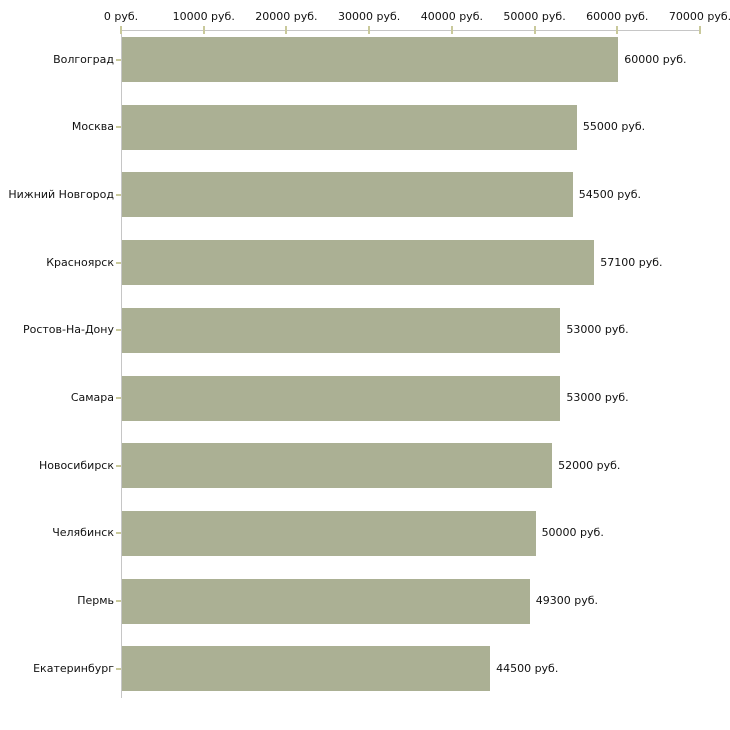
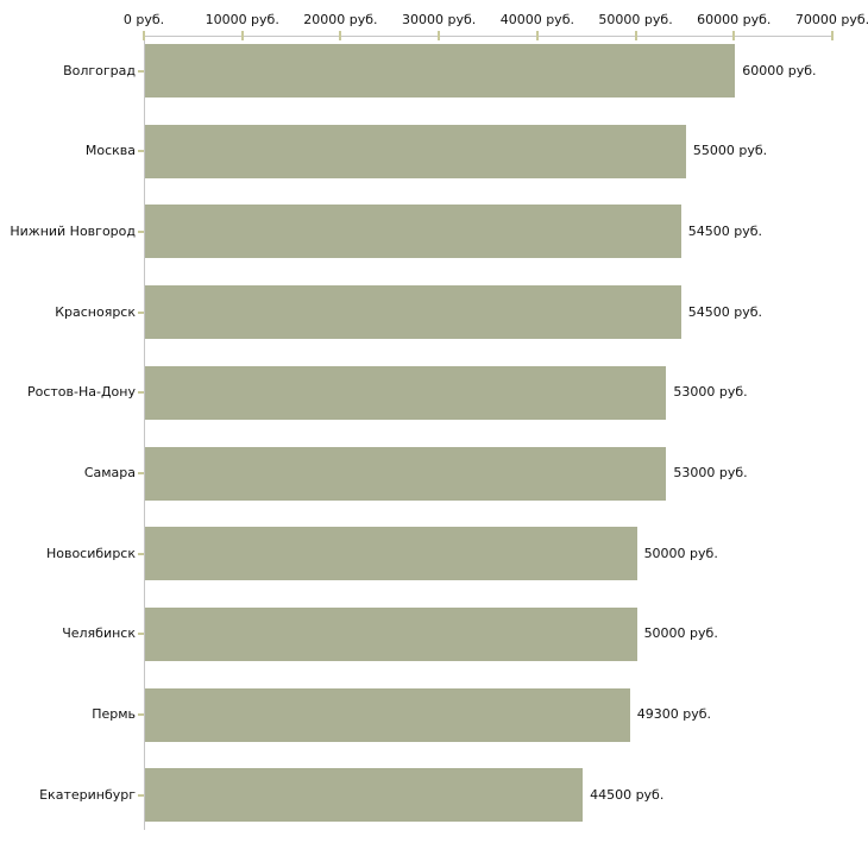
Красноярск: 57100 -> 54500
Новосибирск: 52000 -> 50000
